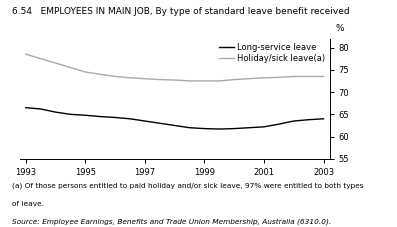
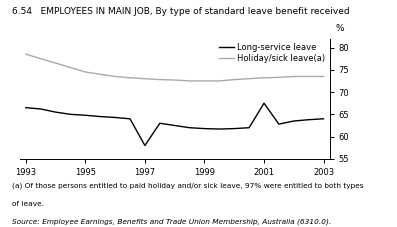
Long-service leave/1997: 63.5 -> 58.0
Long-service leave/2001: 62.2 -> 67.5
